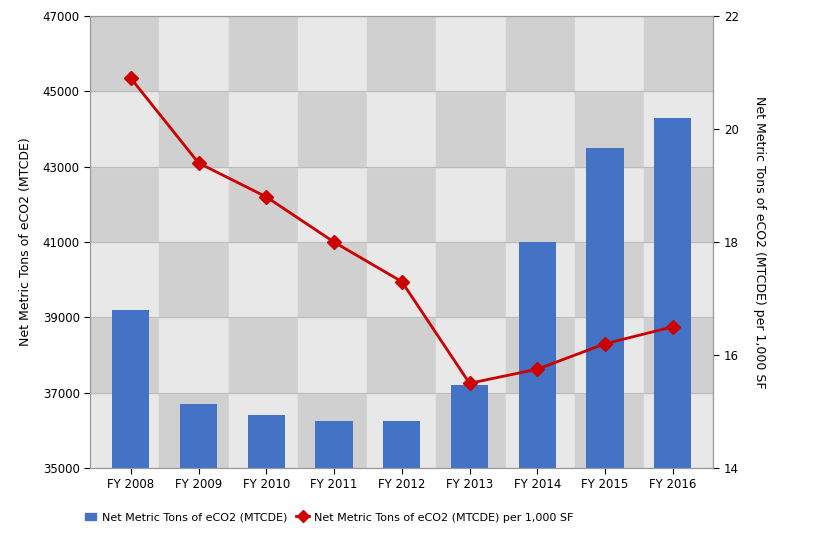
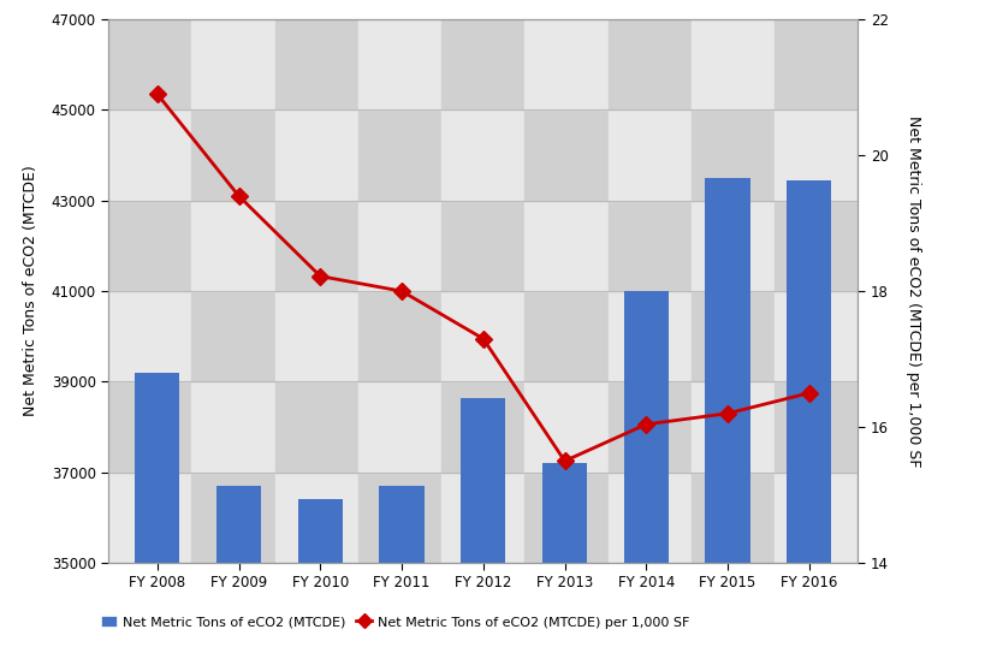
Net Metric Tons of eCO2 (MTCDE) per 1,000 SF/FY 2010: 18.80 -> 18.22
Net Metric Tons of eCO2 (MTCDE)/FY 2011: 36250 -> 36700
Net Metric Tons of eCO2 (MTCDE)/FY 2012: 36250 -> 38650
Net Metric Tons of eCO2 (MTCDE) per 1,000 SF/FY 2014: 15.75 -> 16.04
Net Metric Tons of eCO2 (MTCDE)/FY 2016: 44300 -> 43450
